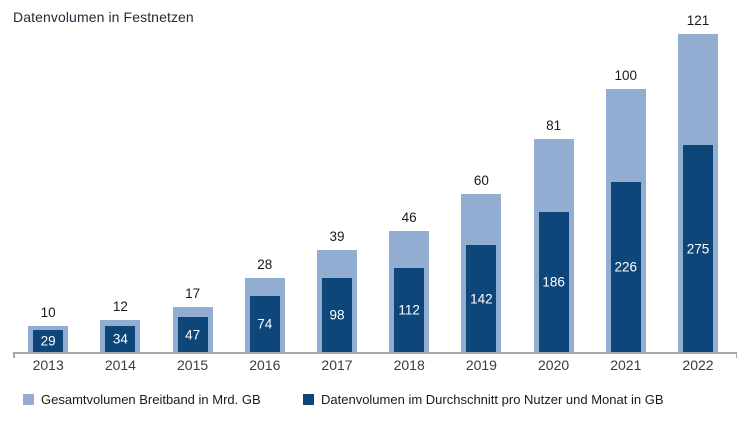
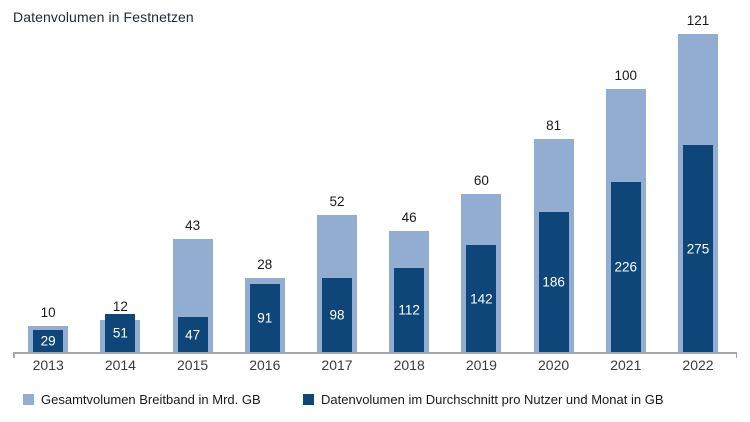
Datenvolumen im Durchschnitt pro Nutzer und Monat in GB/2014: 34 -> 51
Gesamtvolumen Breitband in Mrd. GB/2015: 17 -> 43
Datenvolumen im Durchschnitt pro Nutzer und Monat in GB/2016: 74 -> 91
Gesamtvolumen Breitband in Mrd. GB/2017: 39 -> 52
